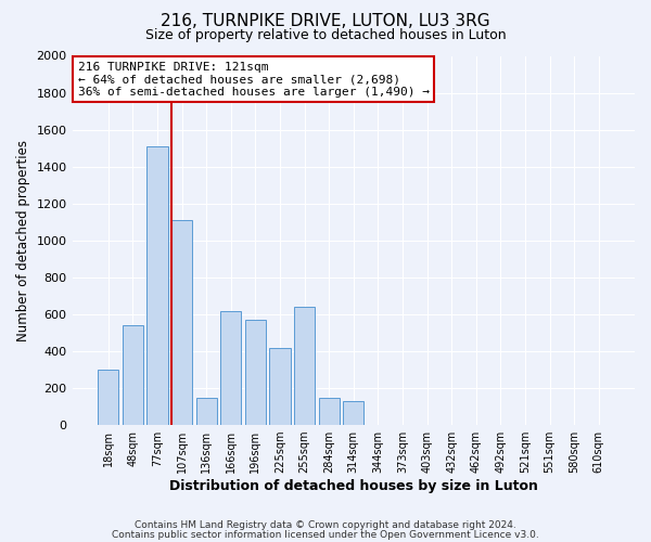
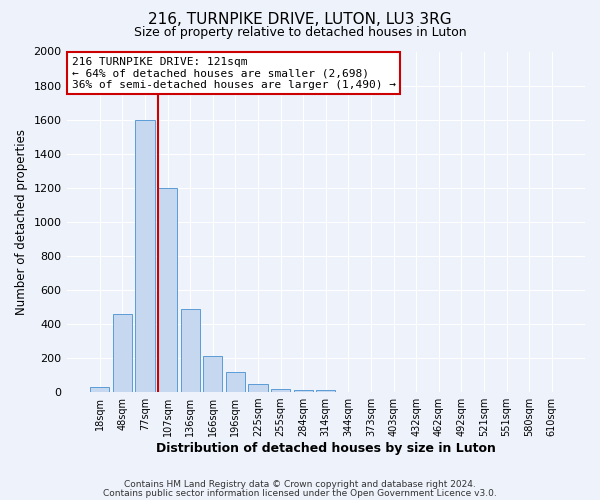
18sqm: 300 -> 30
48sqm: 540 -> 460
77sqm: 1510 -> 1600
107sqm: 1110 -> 1200
136sqm: 150 -> 490
166sqm: 620 -> 210
196sqm: 570 -> 120
225sqm: 420 -> 40
255sqm: 640 -> 20
284sqm: 150 -> 10
314sqm: 130 -> 20
